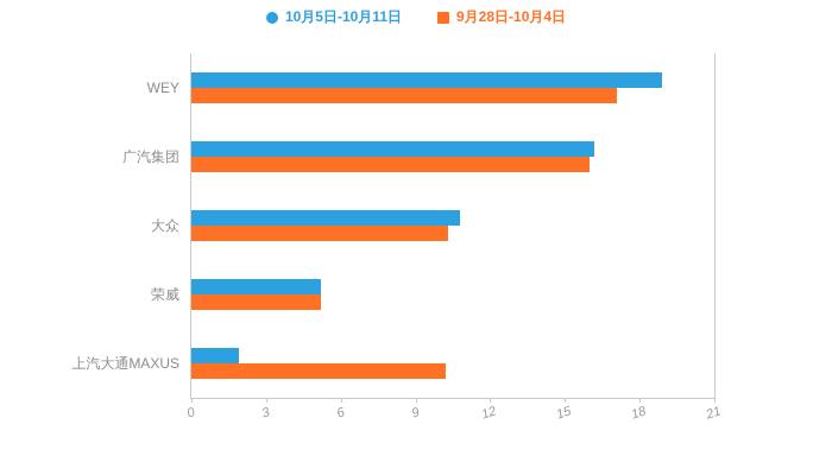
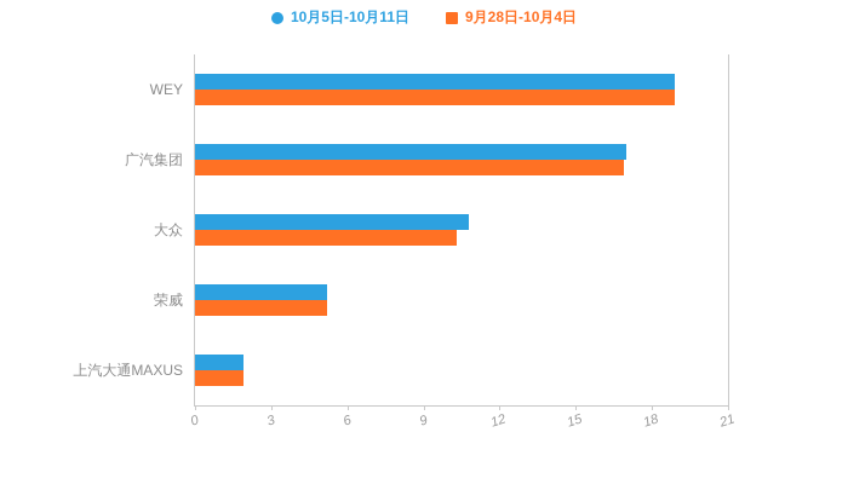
9月28日-10月4日/WEY: 17.1 -> 18.9
10月5日-10月11日/广汽集团: 16.2 -> 17.0
9月28日-10月4日/广汽集团: 16.0 -> 16.9
9月28日-10月4日/上汽大通MAXUS: 10.2 -> 1.9
